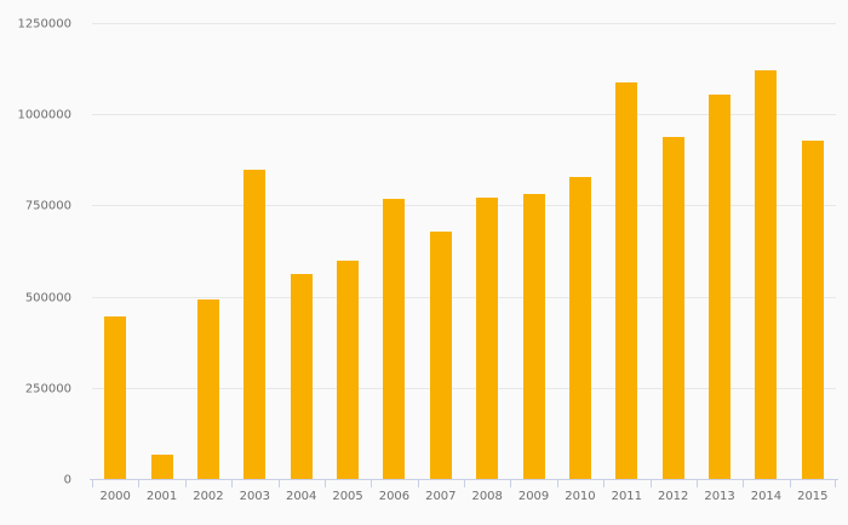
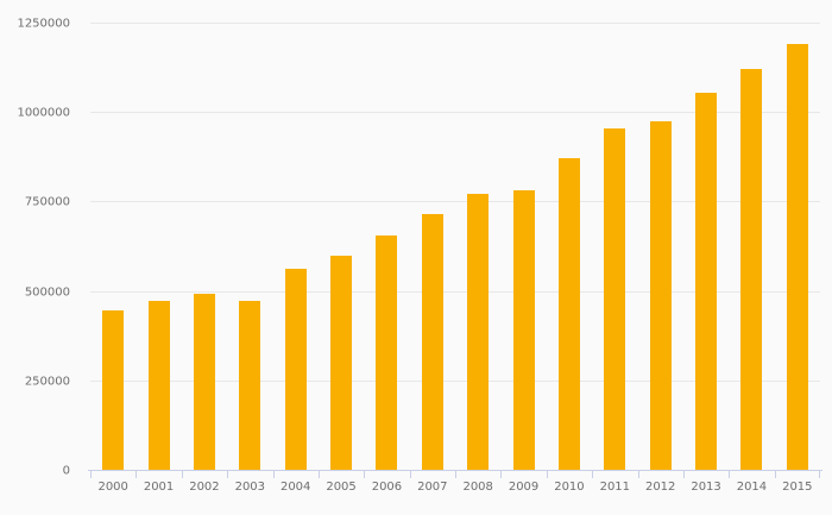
2001: 70000 -> 480000
2003: 850000 -> 480000
2006: 770000 -> 660000
2007: 680000 -> 720000
2010: 830000 -> 880000
2011: 1090000 -> 960000
2012: 940000 -> 980000
2015: 930000 -> 1200000
